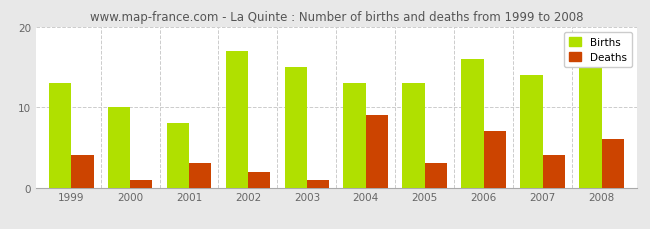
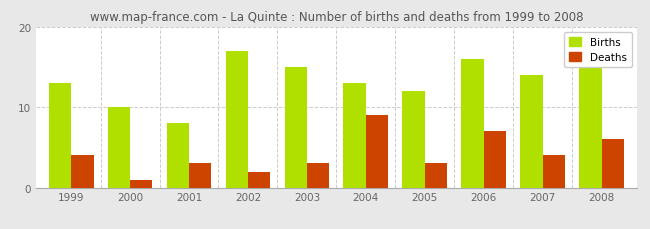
Deaths/2003: 1 -> 3
Births/2005: 13 -> 12
